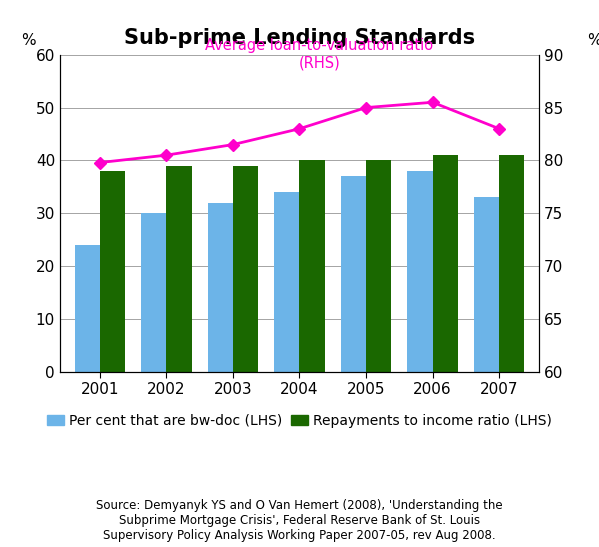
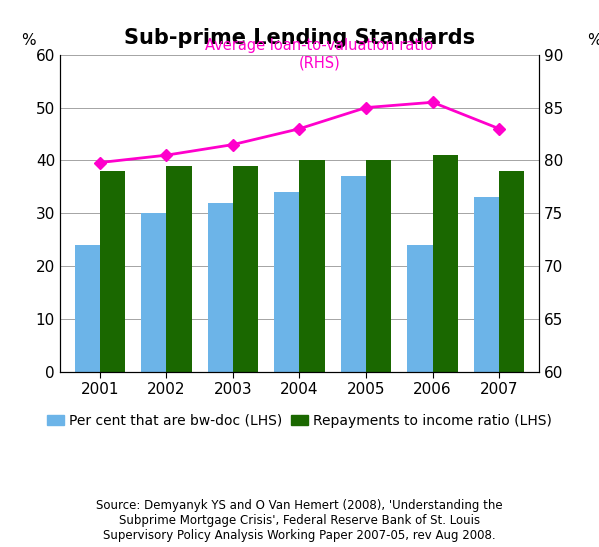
Per cent that are bw-doc (LHS)/2006: 38 -> 24
Repayments to income ratio (LHS)/2007: 41 -> 38
